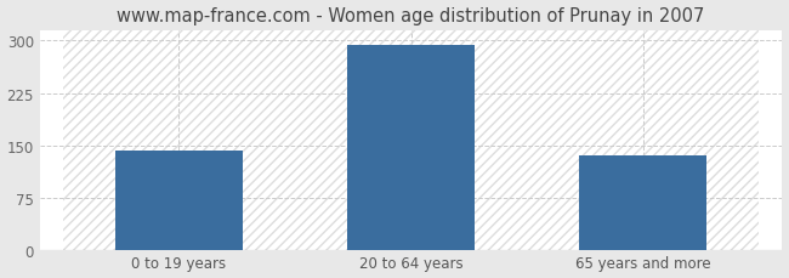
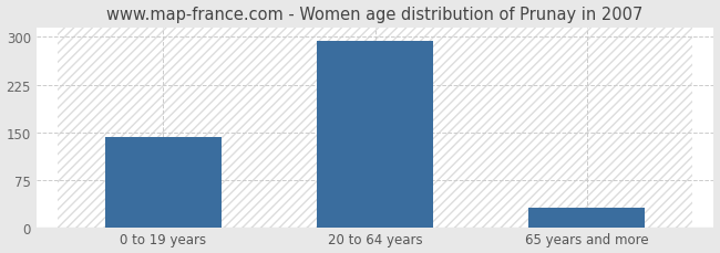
65 years and more: 136 -> 30
